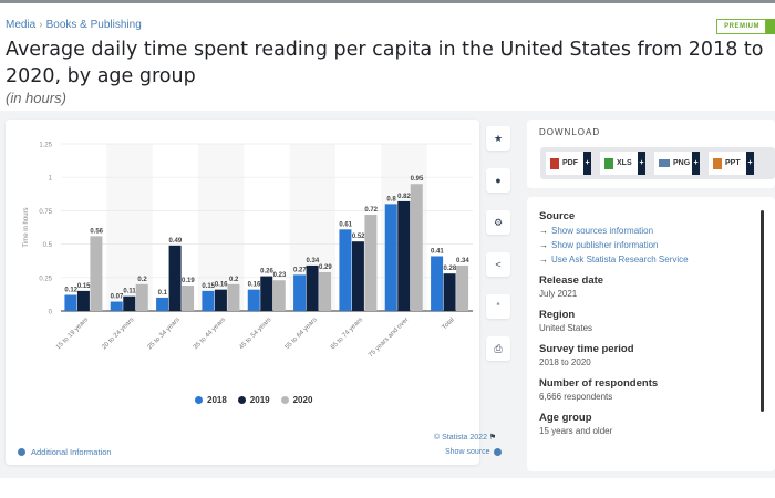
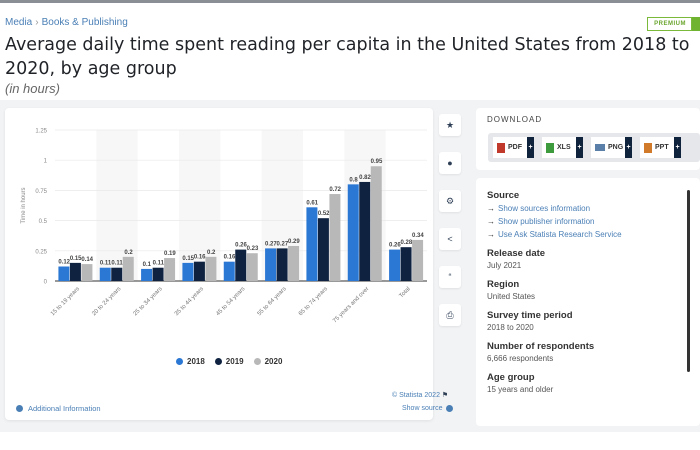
2020/15 to 19 years: 0.56 -> 0.14
2018/20 to 24 years: 0.07 -> 0.11
2019/25 to 34 years: 0.49 -> 0.11
2019/55 to 64 years: 0.34 -> 0.27
2018/Total: 0.41 -> 0.26
